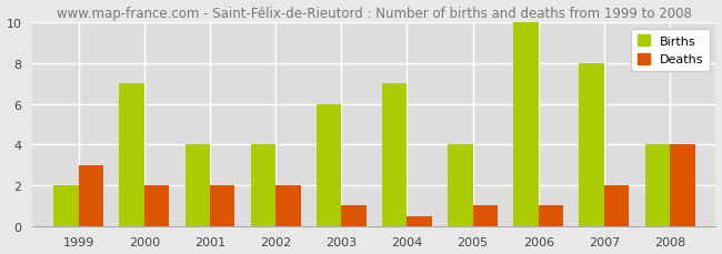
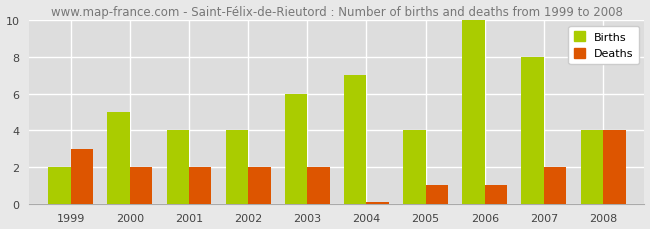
Births/2000: 7 -> 5
Deaths/2003: 1.0 -> 2.0
Deaths/2004: 0.5 -> 0.1
